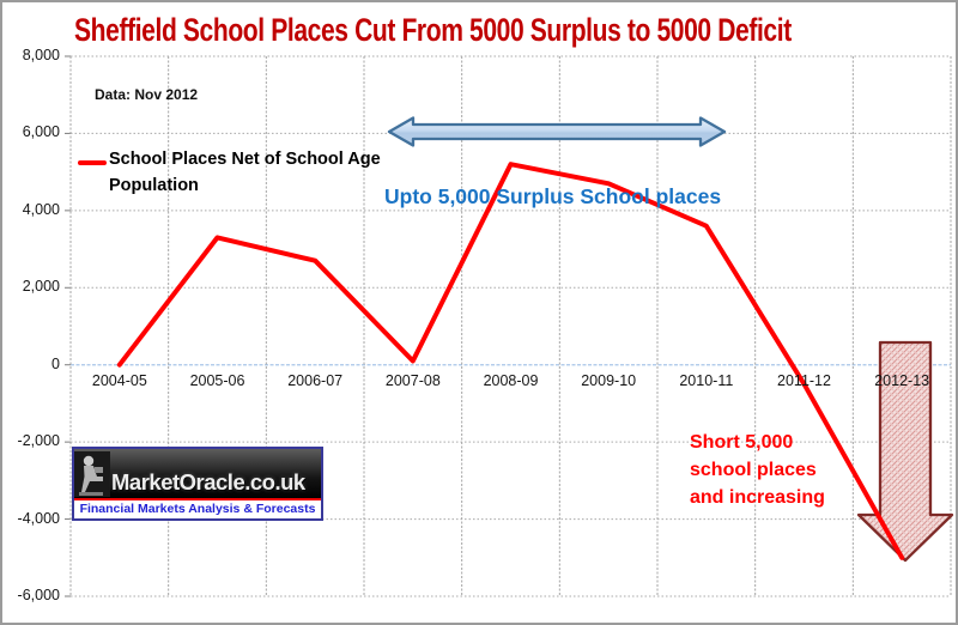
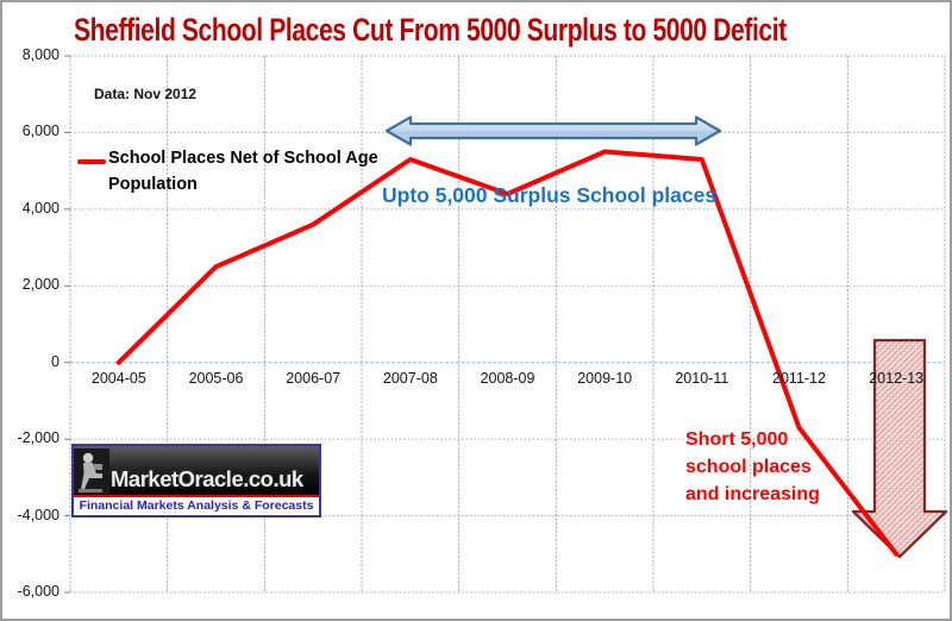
2005-06: 3300 -> 2500
2006-07: 2700 -> 3600
2007-08: 100 -> 5300
2008-09: 5200 -> 4400
2009-10: 4700 -> 5500
2010-11: 3600 -> 5300
2011-12: -500 -> -1700
